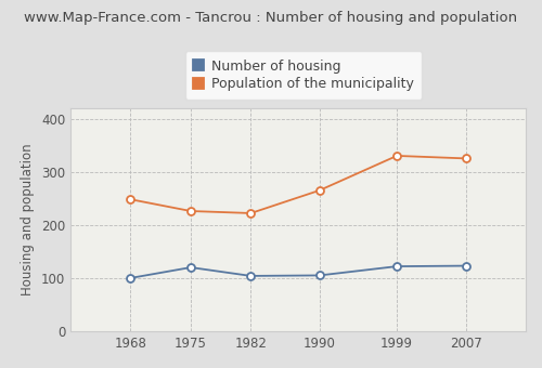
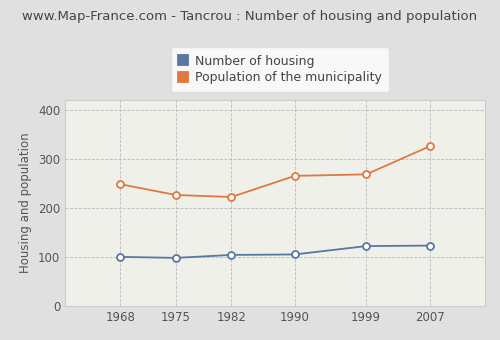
Number of housing/1975: 120 -> 98
Population of the municipality/1999: 330 -> 268
